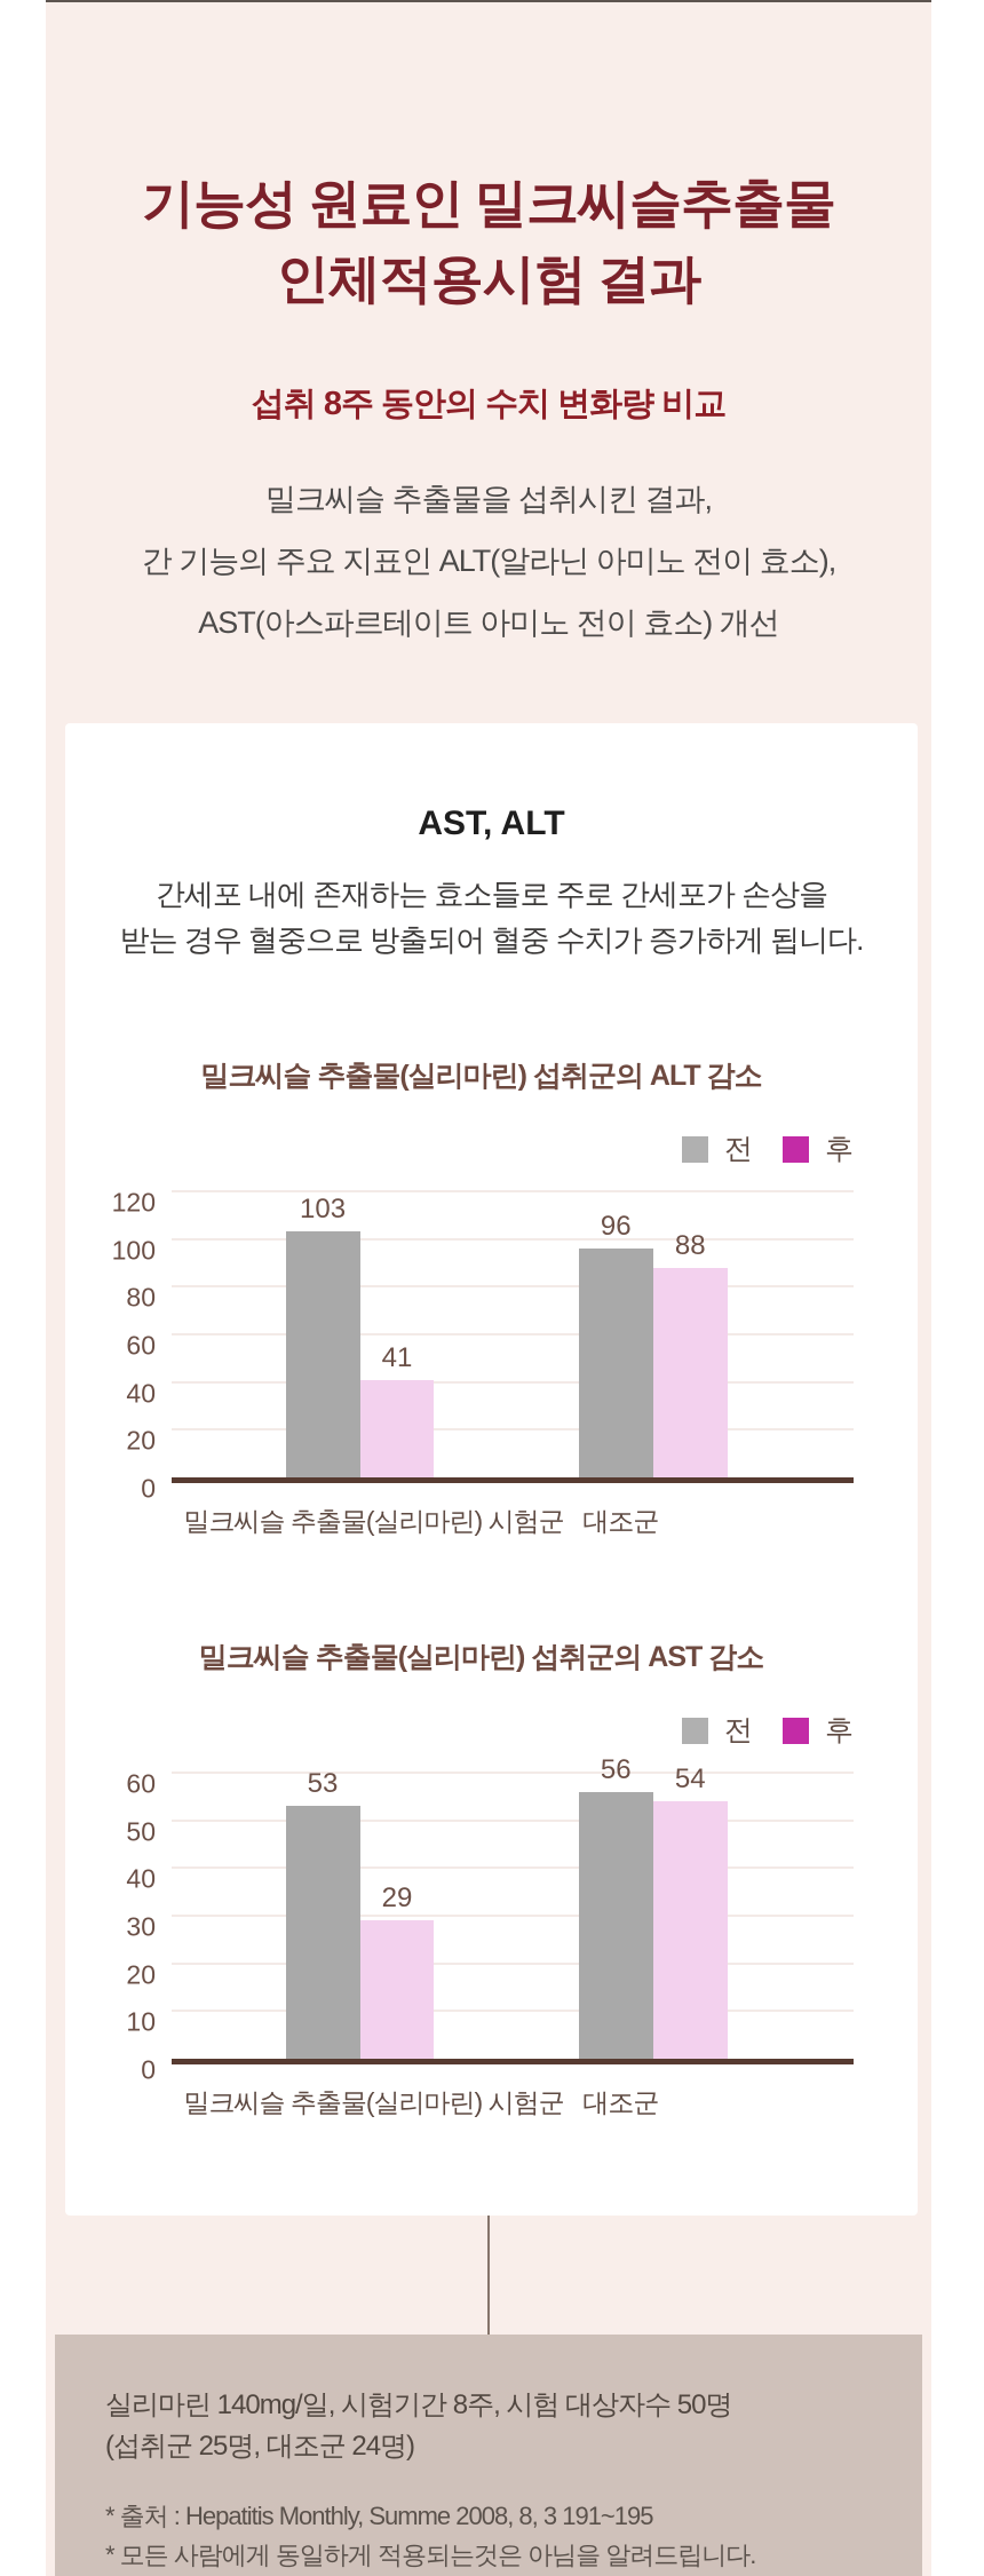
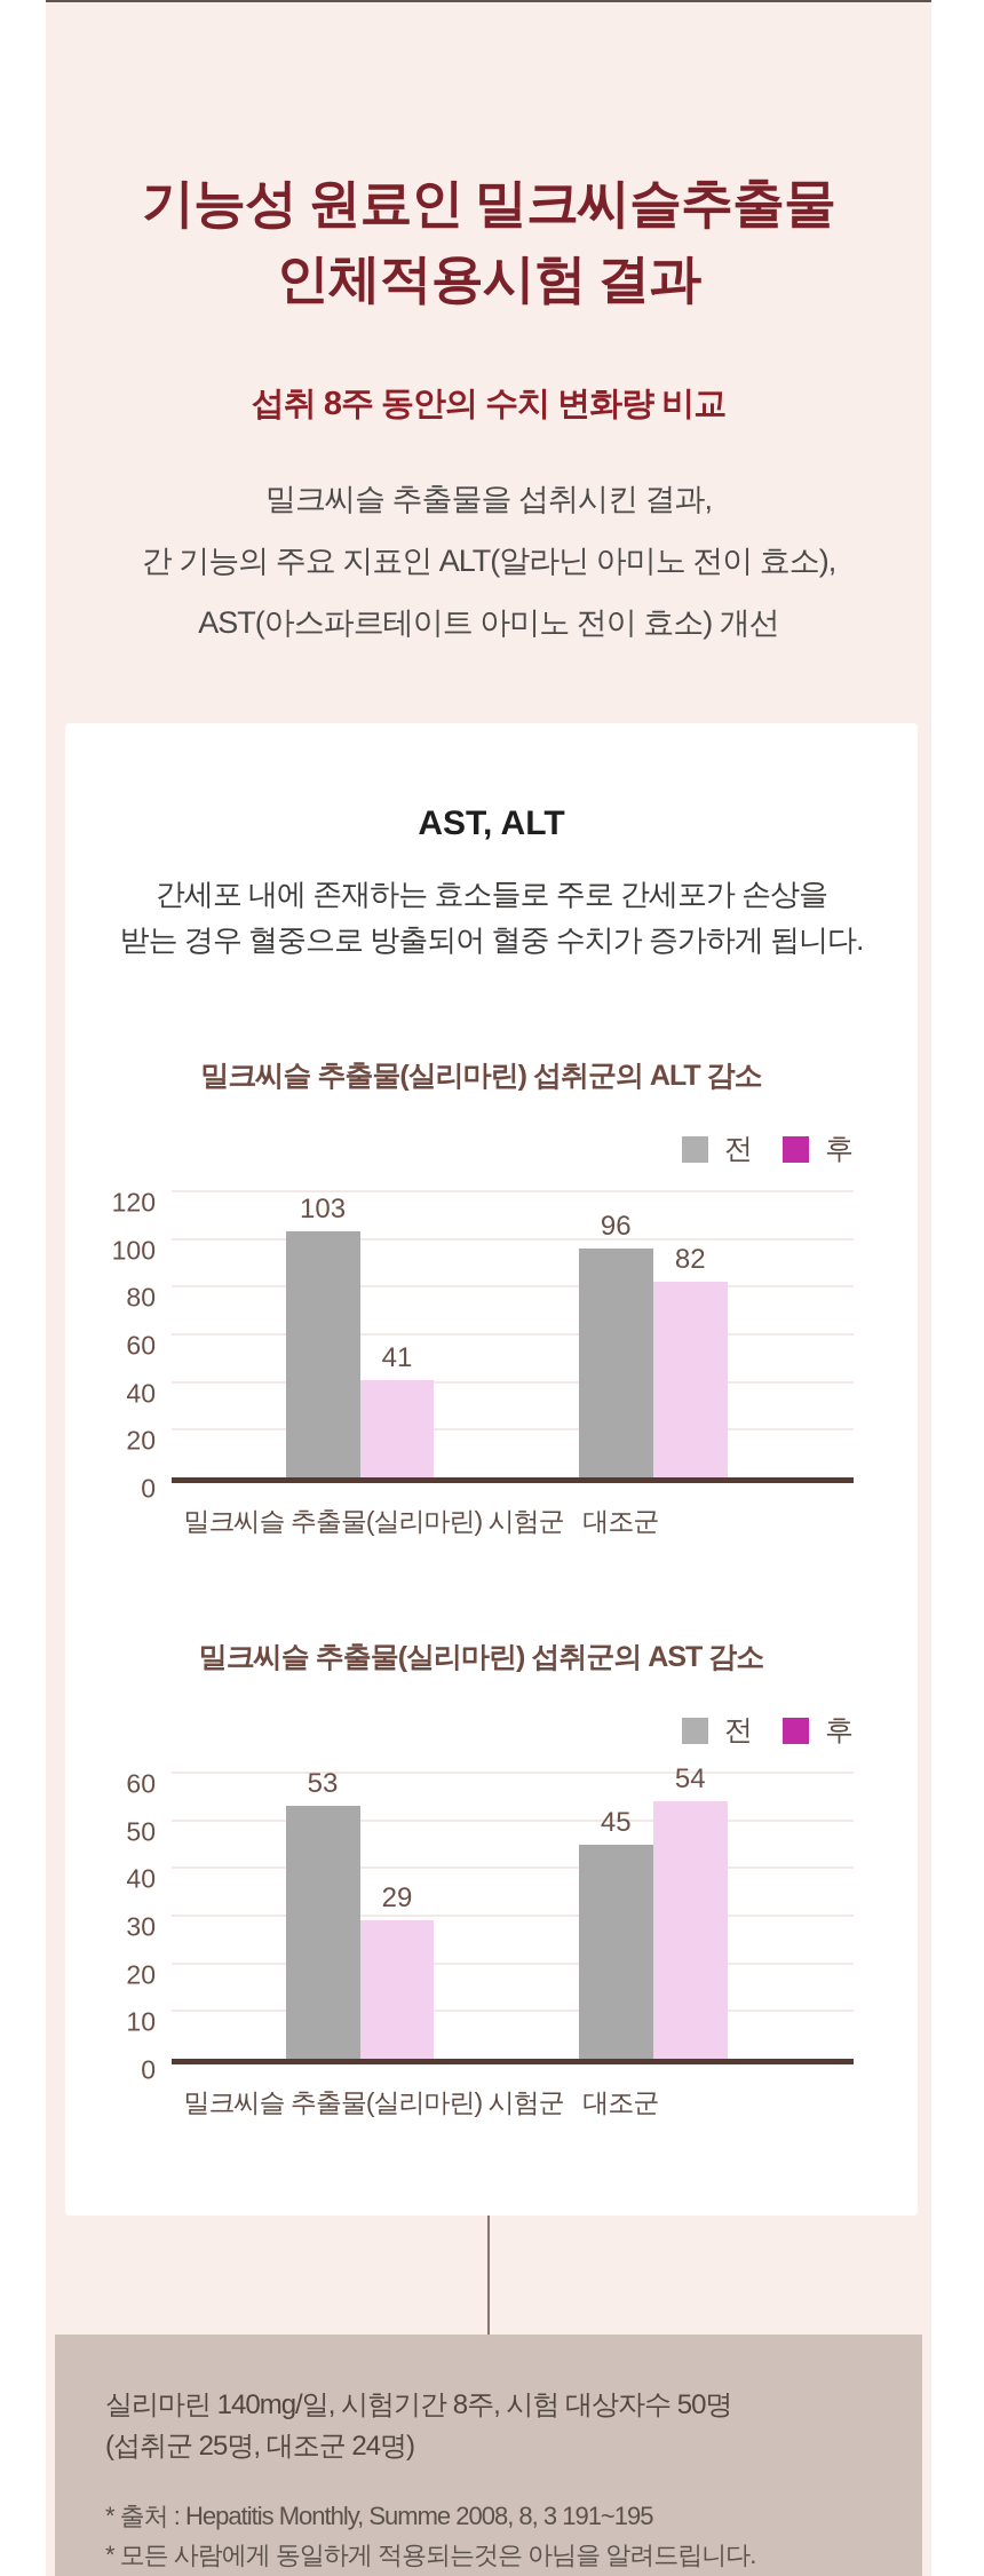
밀크씨슬 추출물(실리마린) 섭취군의 ALT 감소/후/대조군: 88 -> 82
밀크씨슬 추출물(실리마린) 섭취군의 AST 감소/전/대조군: 56 -> 45
